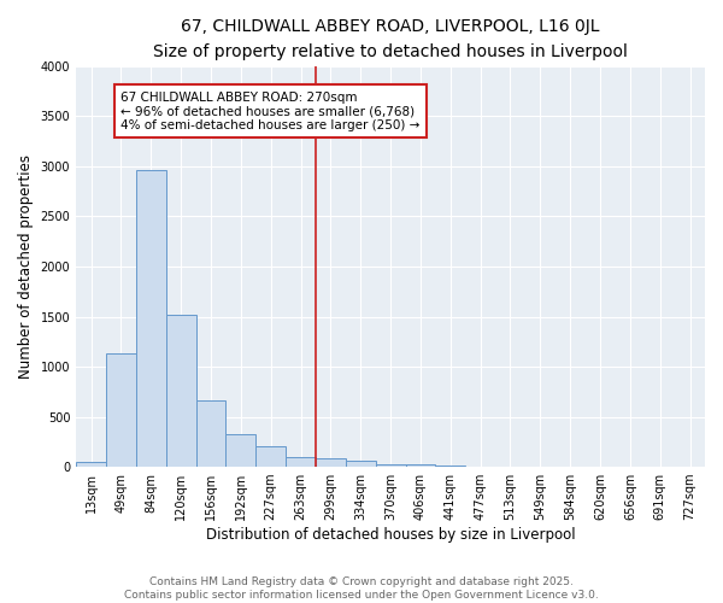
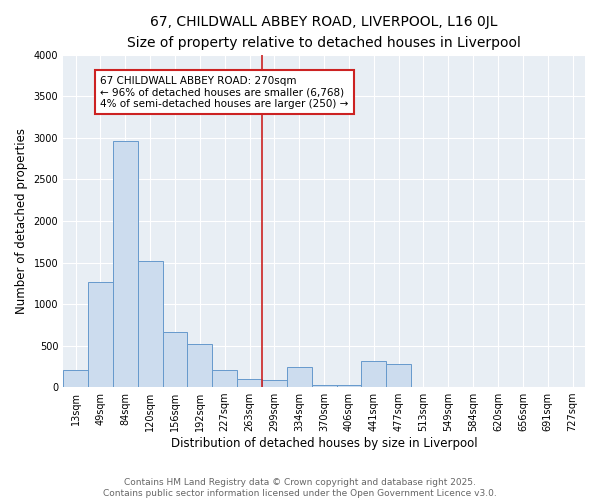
13sqm: 50 -> 200
49sqm: 1130 -> 1260
192sqm: 330 -> 520
334sqm: 60 -> 240
441sqm: 10 -> 320
477sqm: 0 -> 280
